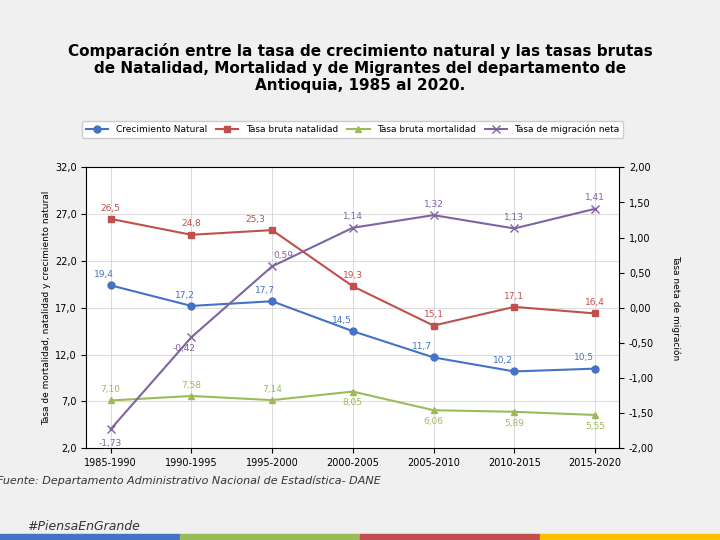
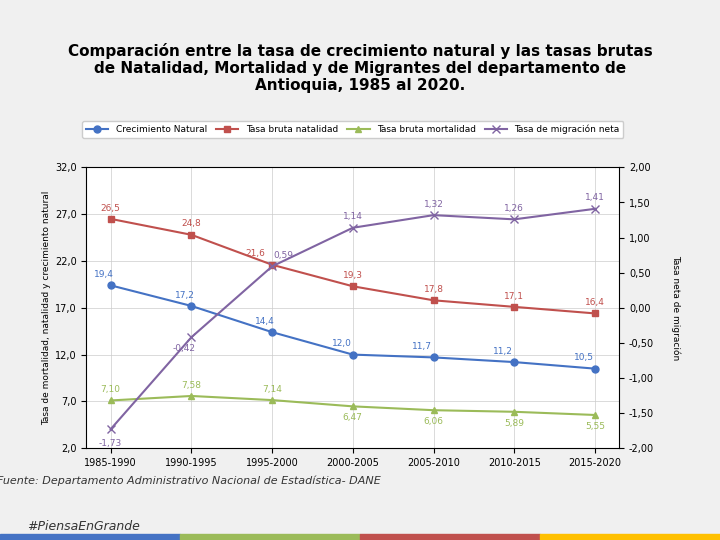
Crecimiento Natural/1995-2000: 17,7 -> 14,4
Tasa bruta natalidad/1995-2000: 25,3 -> 21,6
Crecimiento Natural/2000-2005: 14,5 -> 12,0
Tasa bruta mortalidad/2000-2005: 8,05 -> 6,47
Tasa bruta natalidad/2005-2010: 15,1 -> 17,8
Crecimiento Natural/2010-2015: 10,2 -> 11,2
Tasa de migración neta/2010-2015: 1,13 -> 1,26
